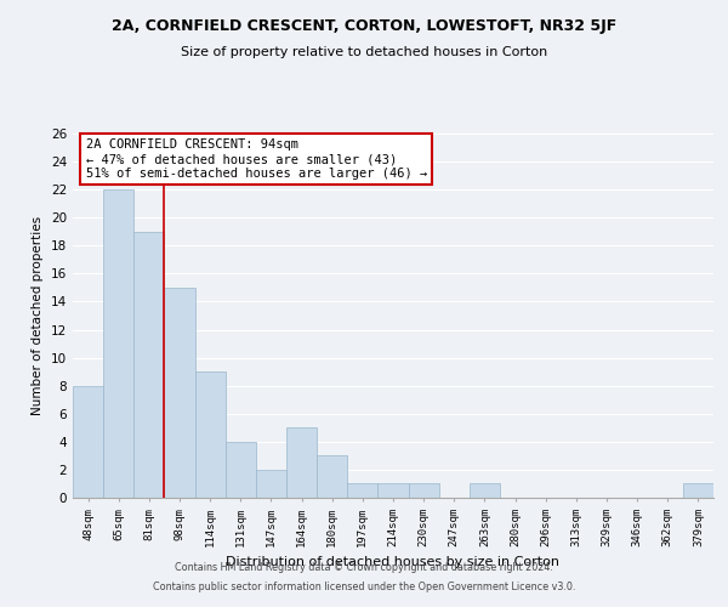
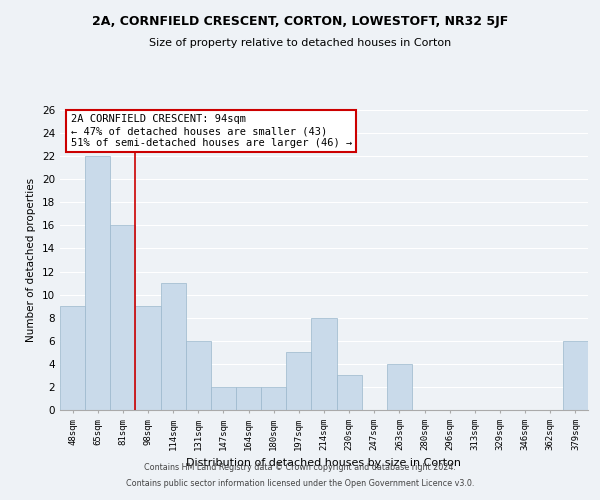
48sqm: 8 -> 9
81sqm: 19 -> 16
98sqm: 15 -> 9
114sqm: 9 -> 11
131sqm: 4 -> 6
164sqm: 5 -> 2
180sqm: 3 -> 2
197sqm: 1 -> 5
214sqm: 1 -> 8
230sqm: 1 -> 3
263sqm: 1 -> 4
379sqm: 1 -> 6
